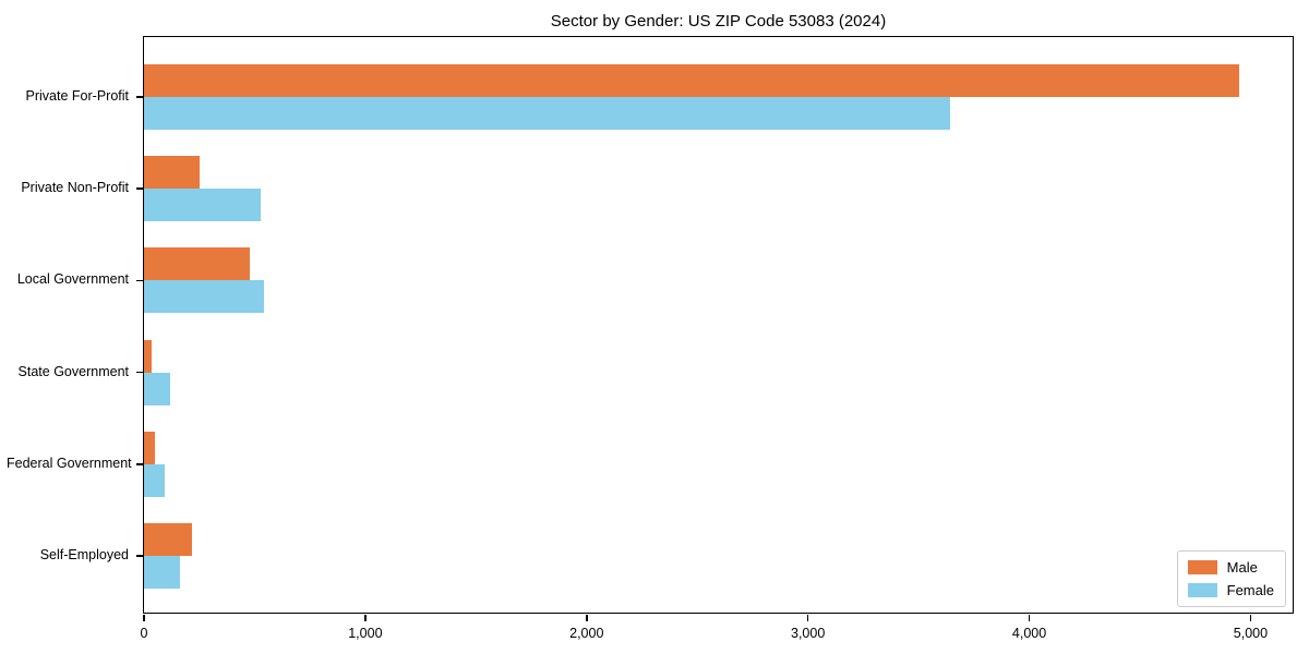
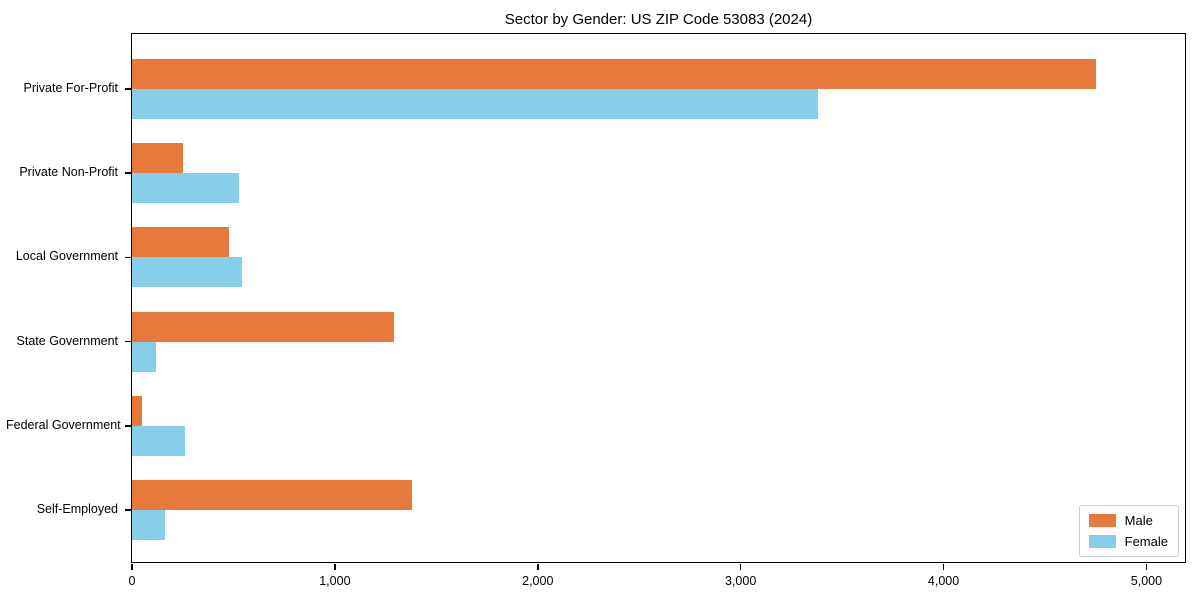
Male/Private For-Profit: 4950 -> 4750
Female/Private For-Profit: 3640 -> 3380
Male/State Government: 40 -> 1290
Female/Federal Government: 100 -> 260
Male/Self-Employed: 220 -> 1380
